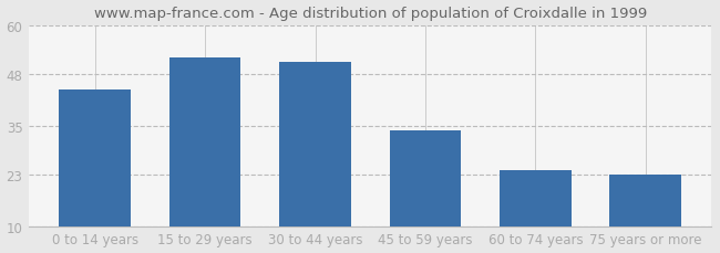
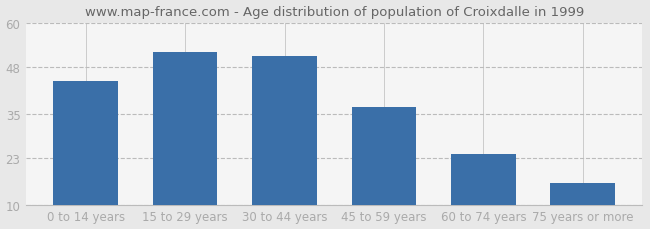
45 to 59 years: 34 -> 37
75 years or more: 23 -> 16
